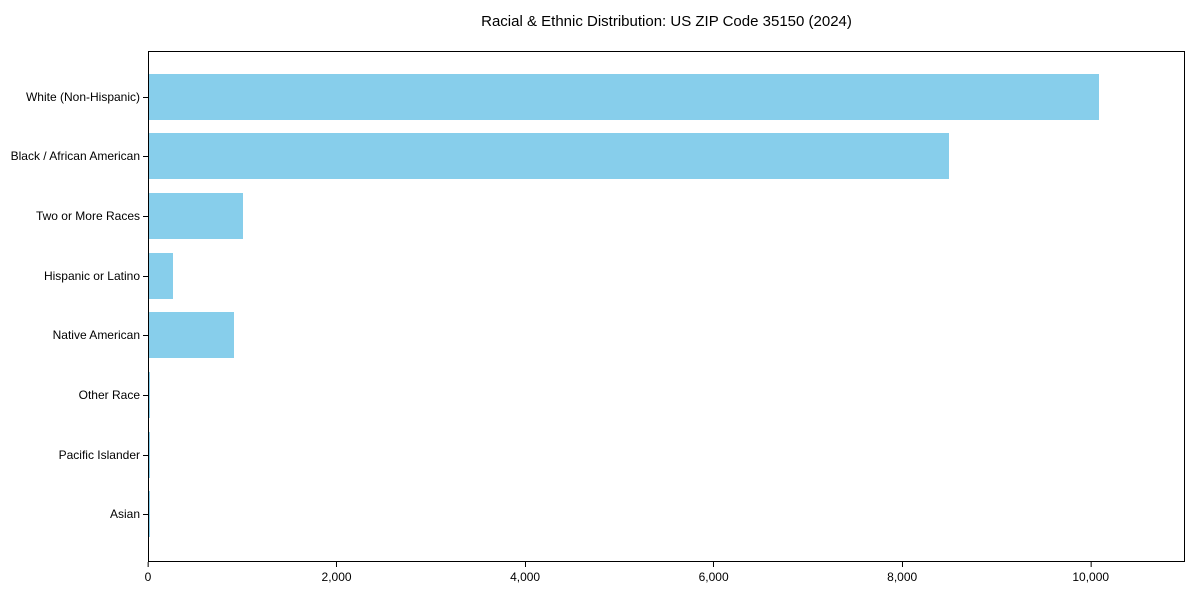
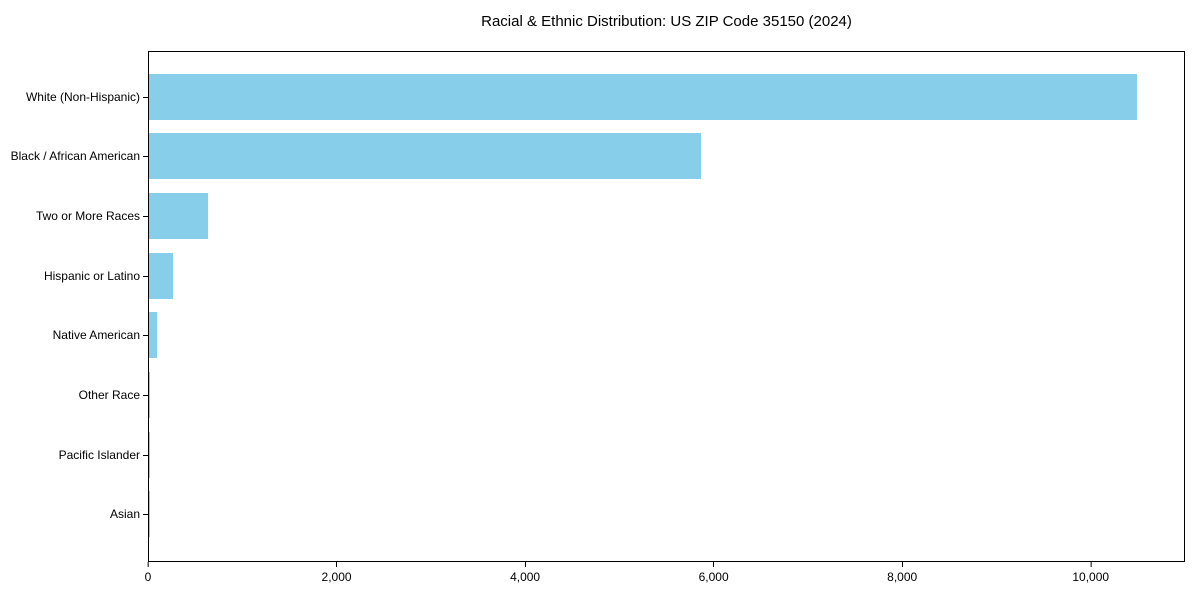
White (Non-Hispanic): 10100 -> 10500
Black / African American: 8500 -> 5900
Two or More Races: 1000 -> 600
Native American: 900 -> 100
